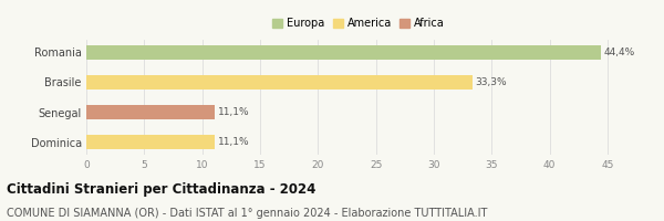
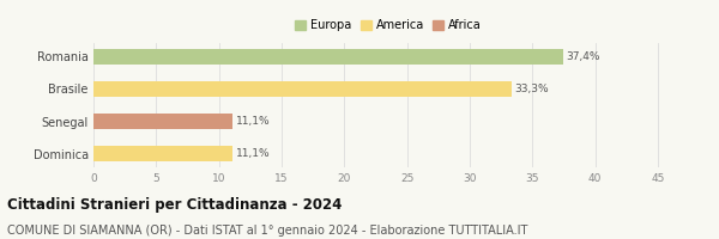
Romania: 44,4% -> 37,4%
